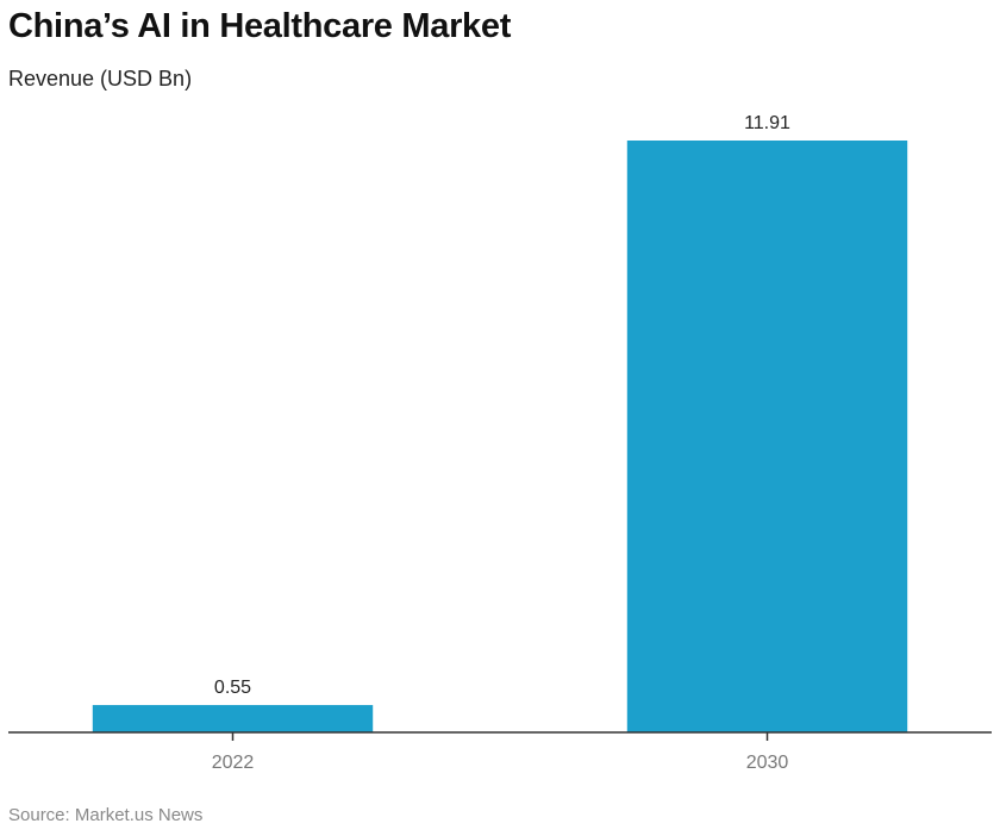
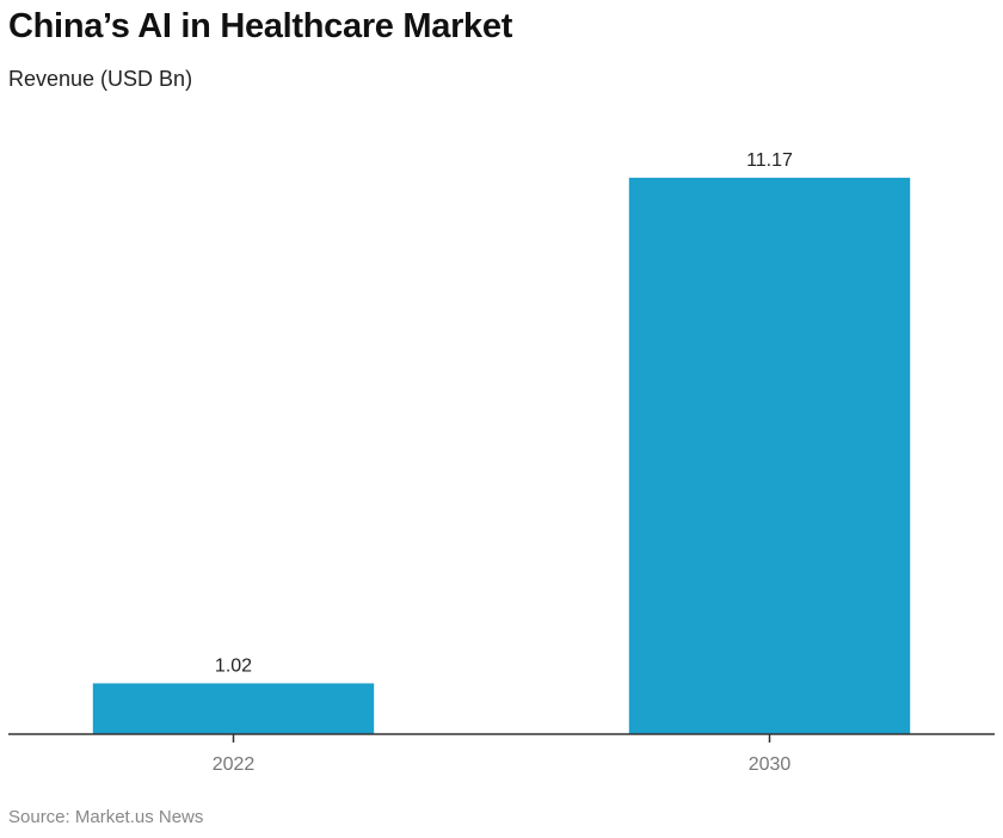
2022: 0.55 -> 1.02
2030: 11.91 -> 11.17
